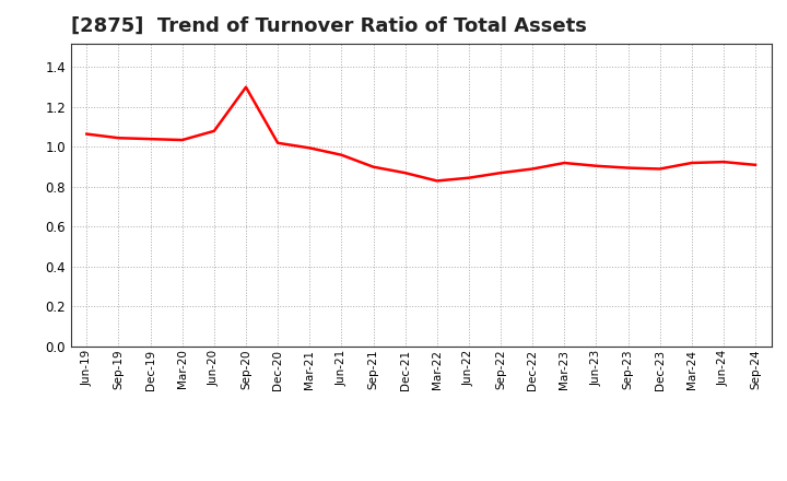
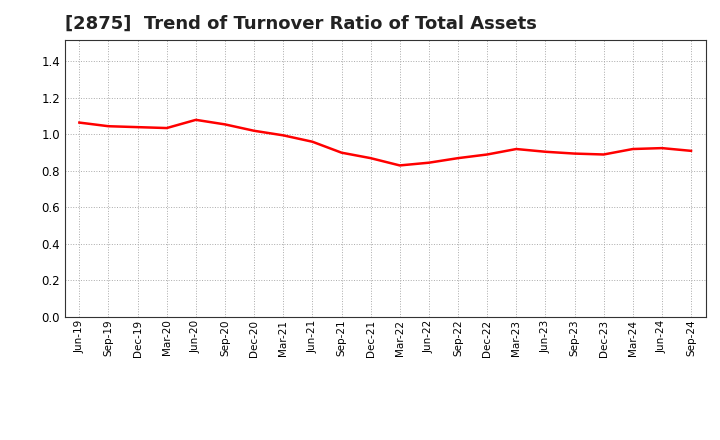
Sep-20: 1.30 -> 1.05
